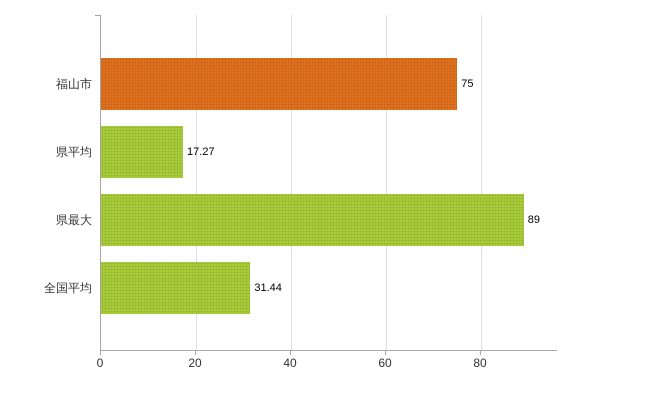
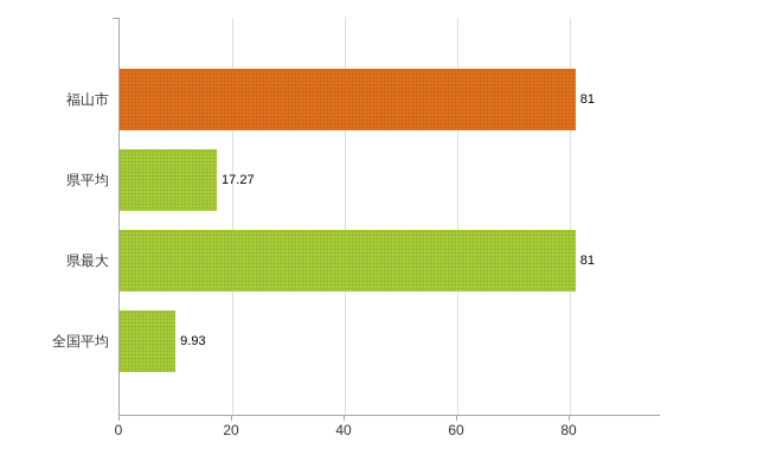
福山市: 75 -> 81
県最大: 89 -> 81
全国平均: 31.44 -> 9.93
